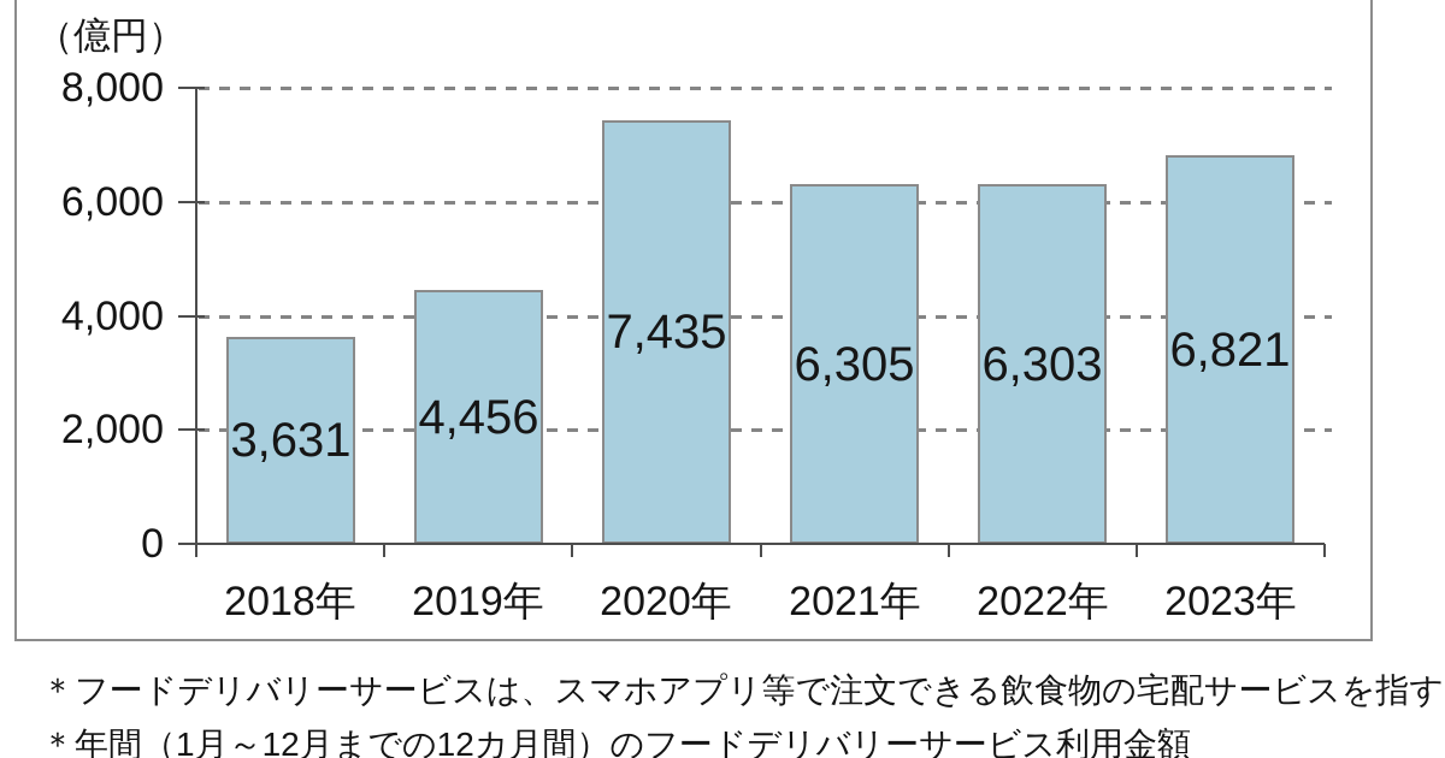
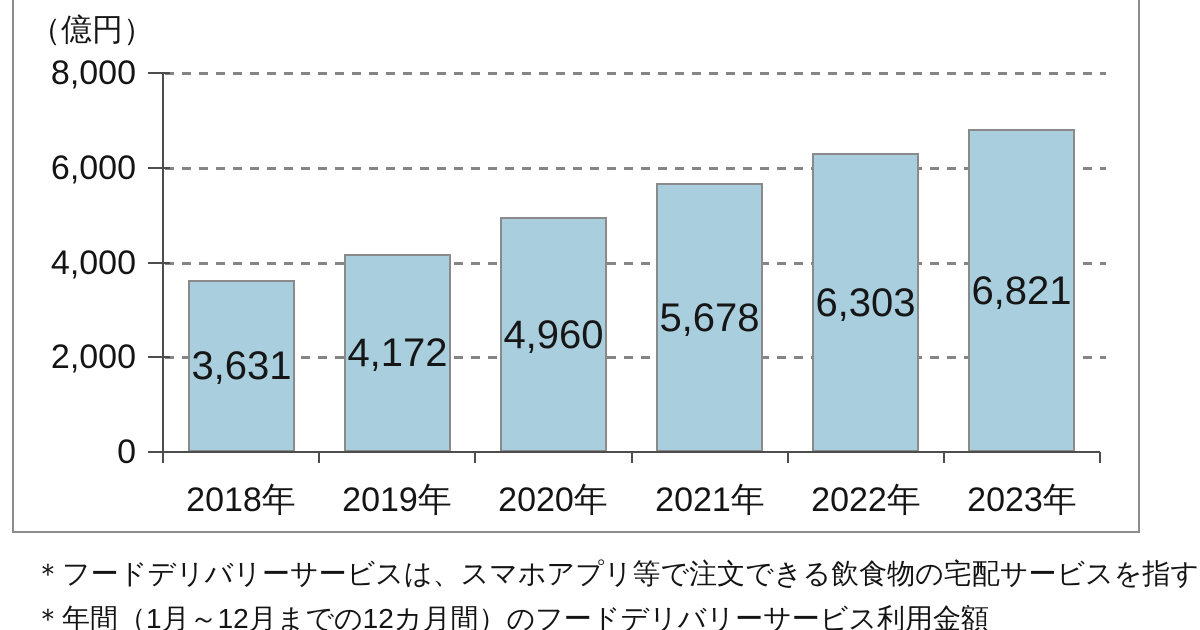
2019年: 4,456 -> 4,172
2020年: 7,435 -> 4,960
2021年: 6,305 -> 5,678
